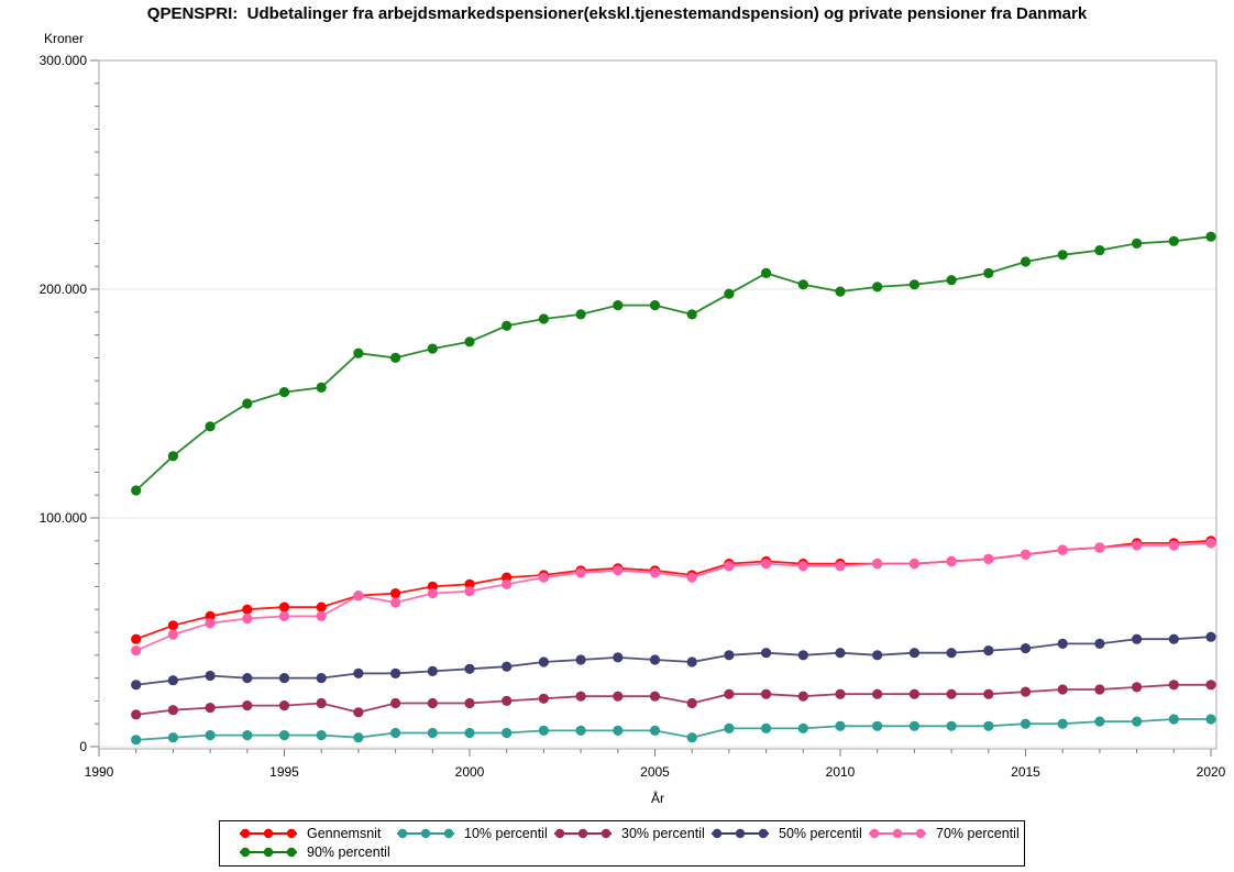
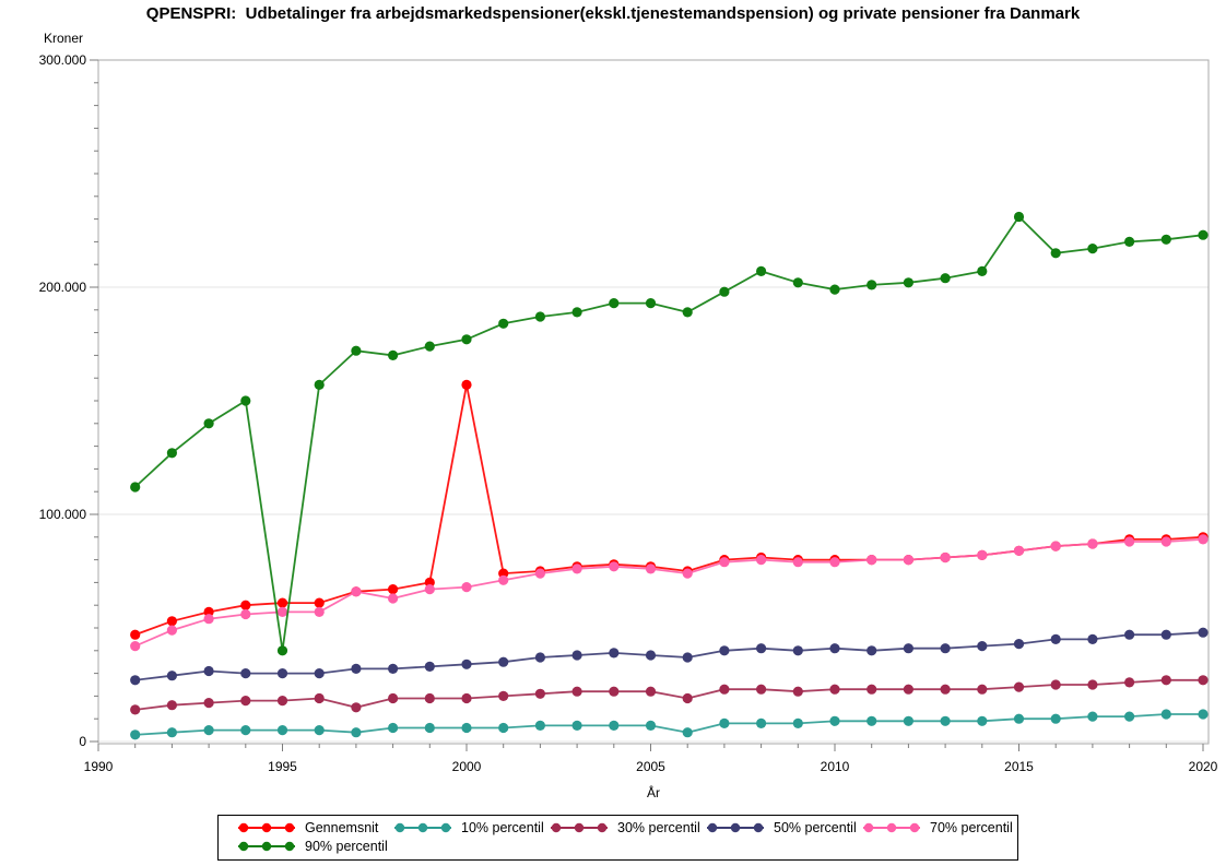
90% percentil/1995: 155000 -> 40000
Gennemsnit/2000: 71000 -> 157000
90% percentil/2015: 212000 -> 231000
